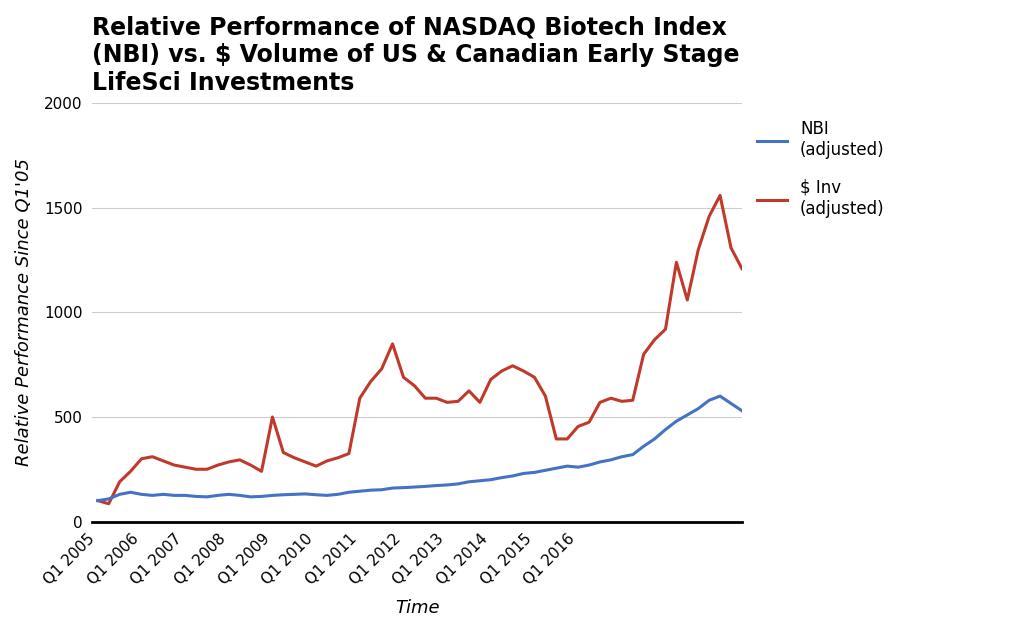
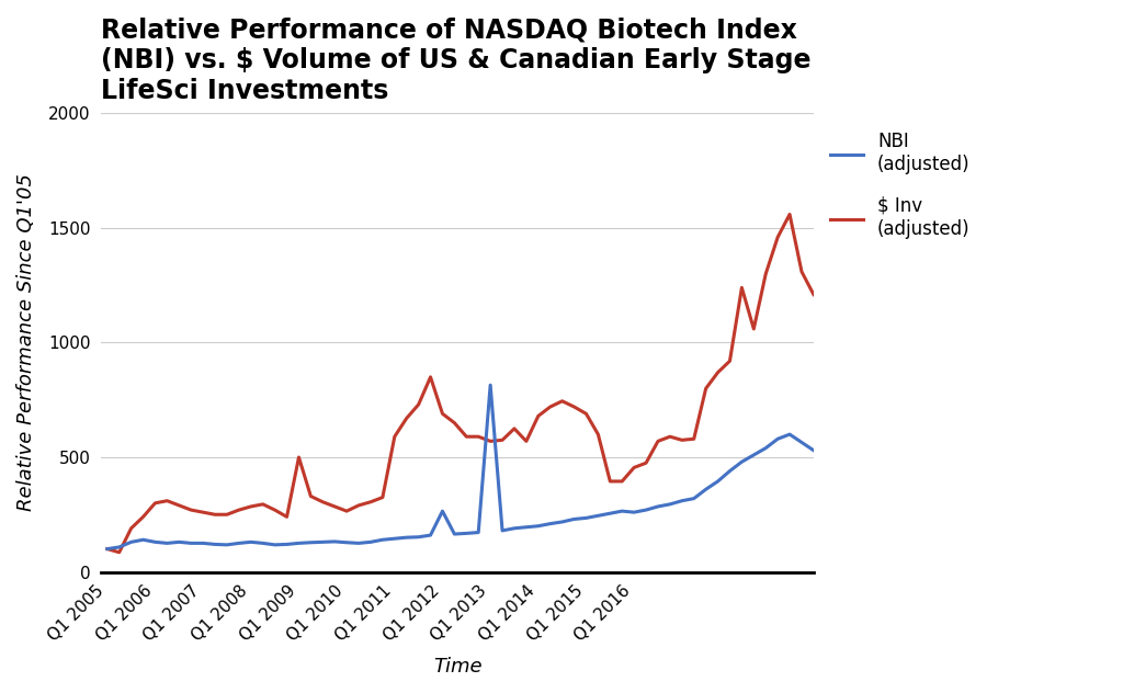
NBI (adjusted)/Q1 2012: 162 -> 265
NBI (adjusted)/Q1 2013: 175 -> 815
